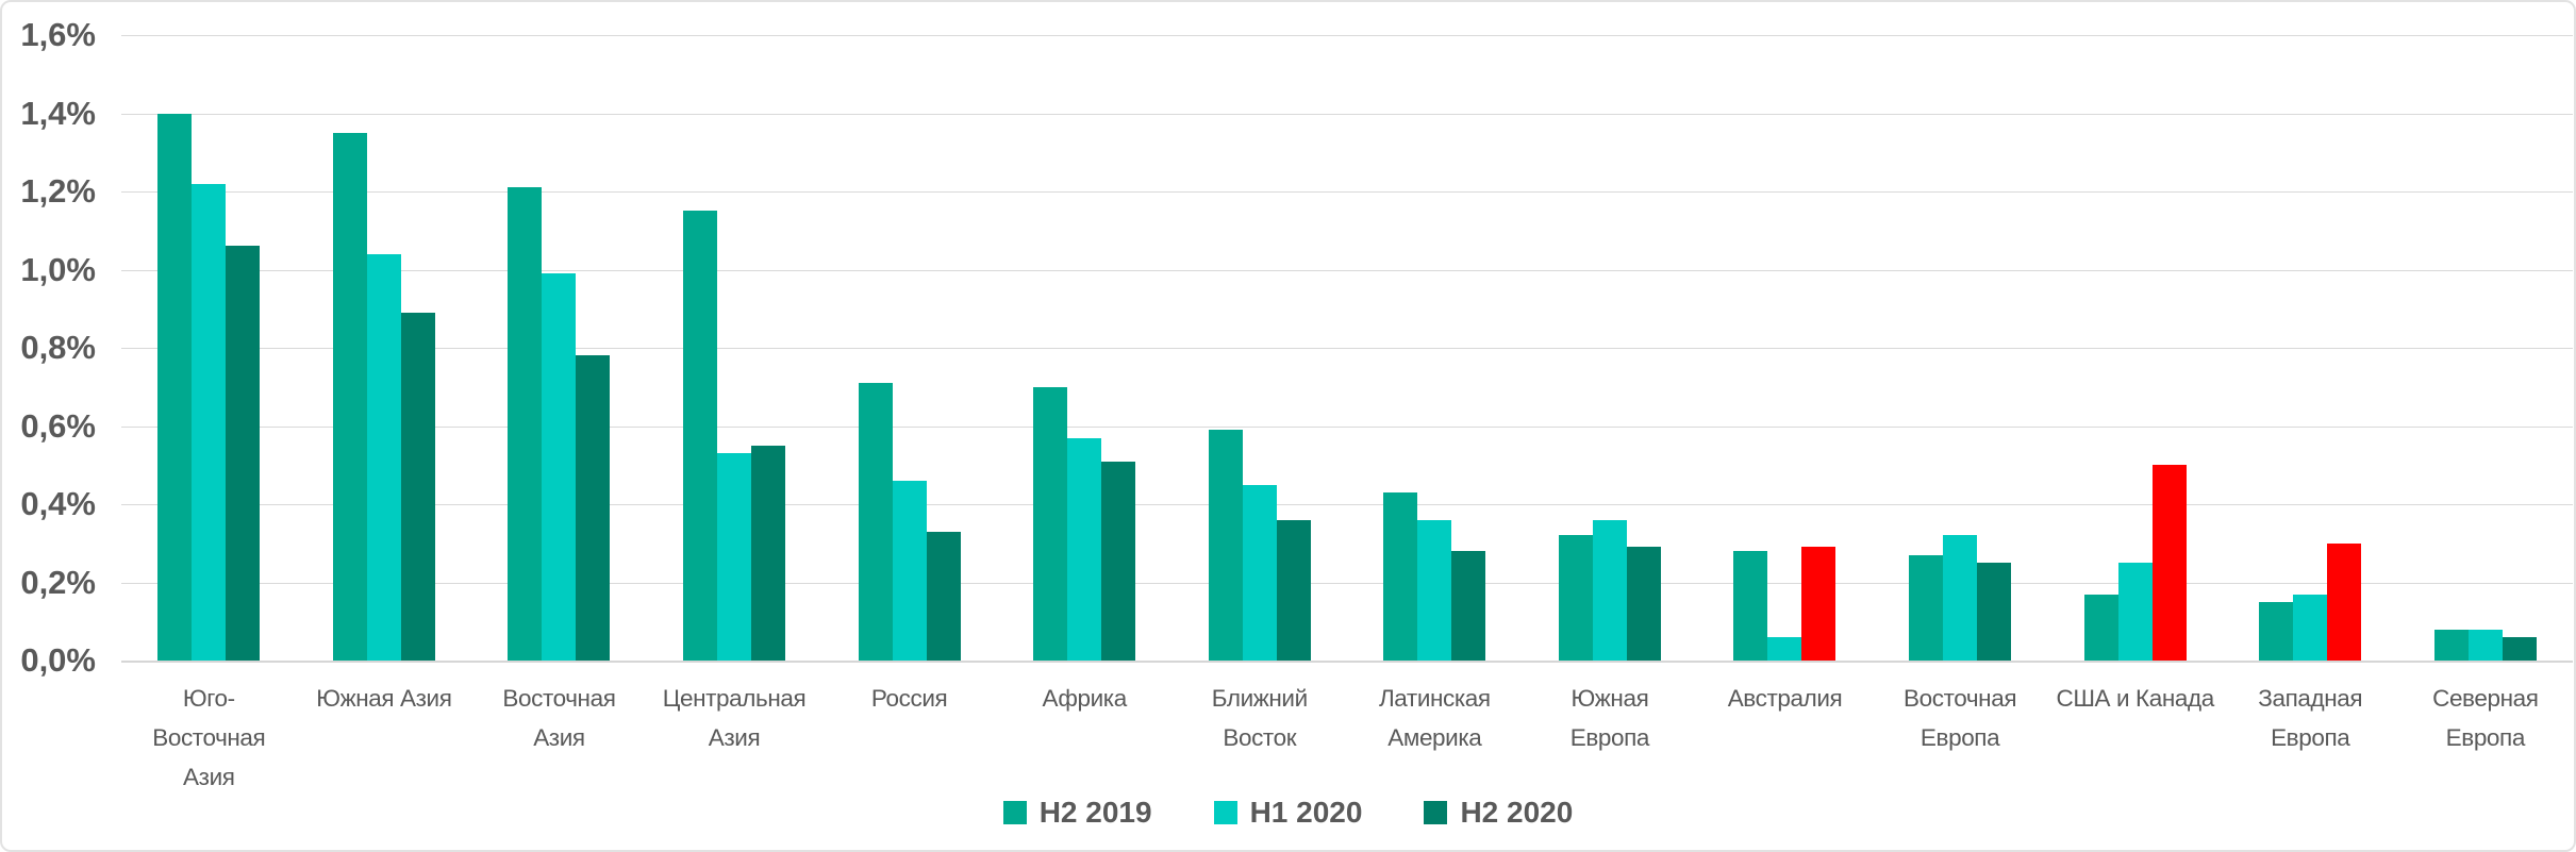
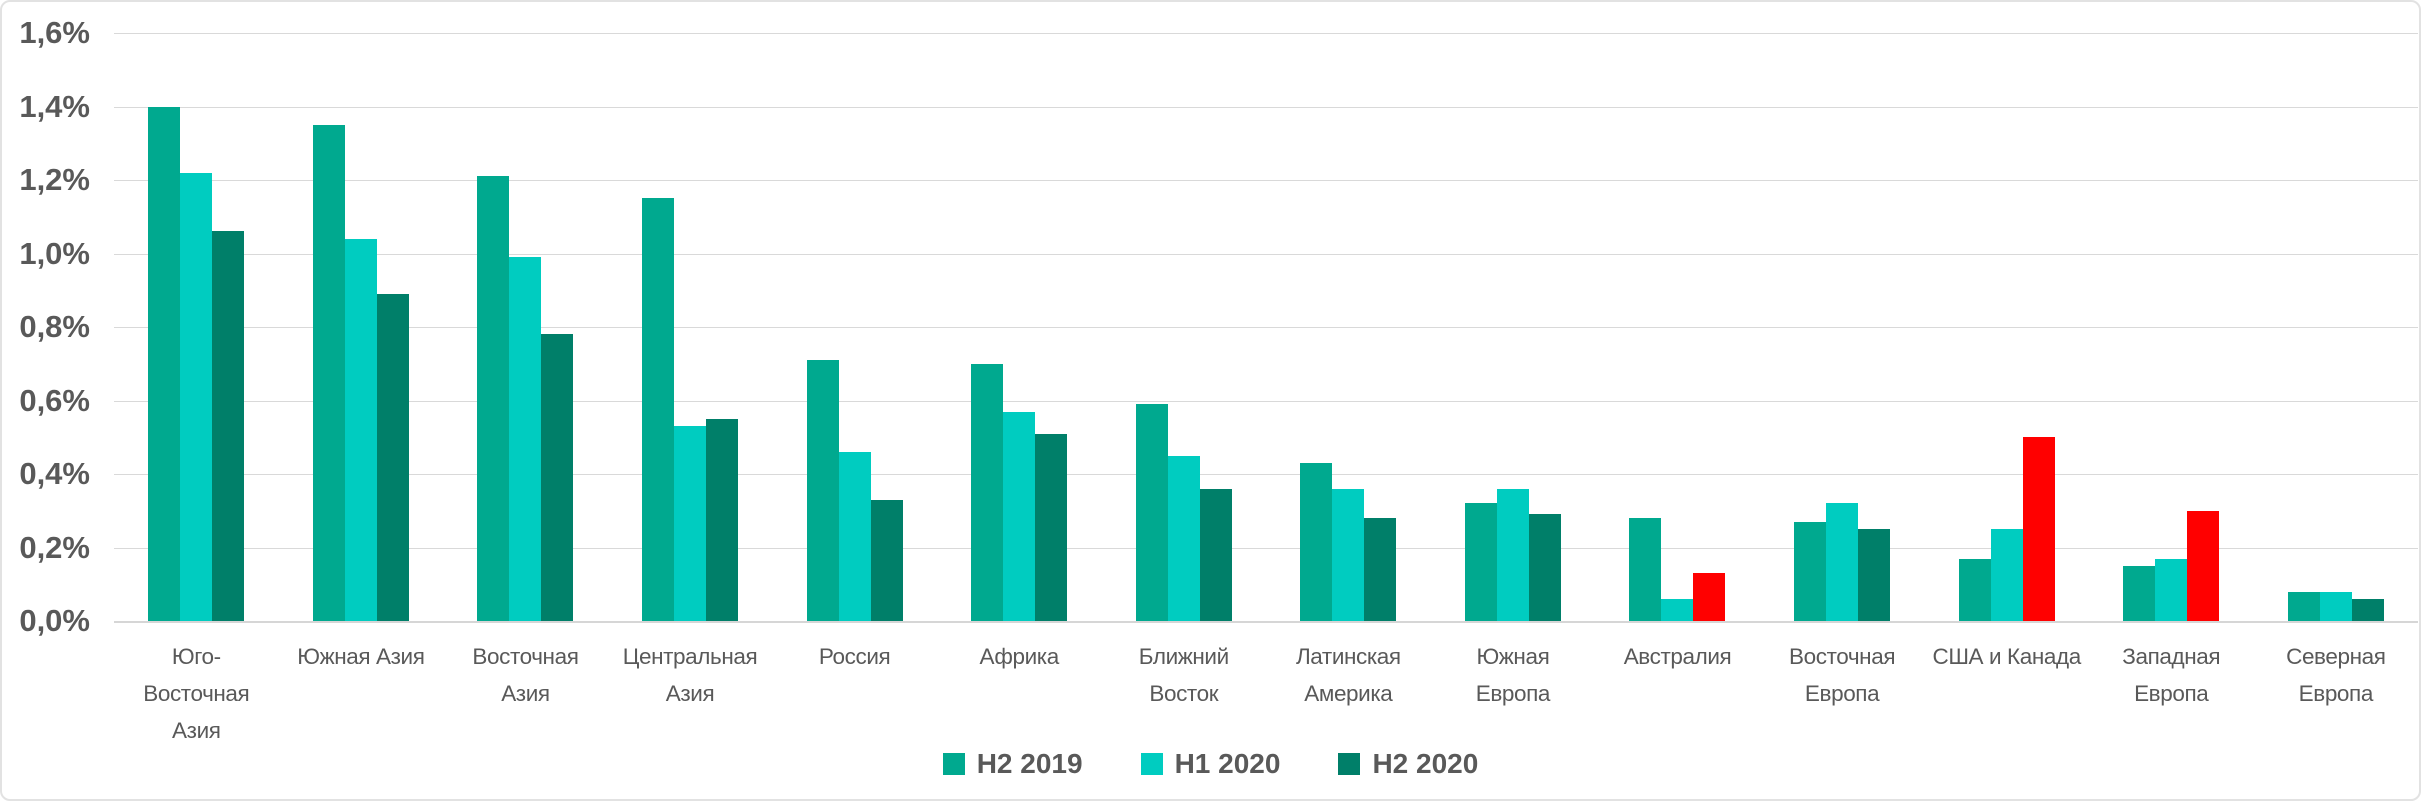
H2 2020/Австралия: 0,29% -> 0,13%
